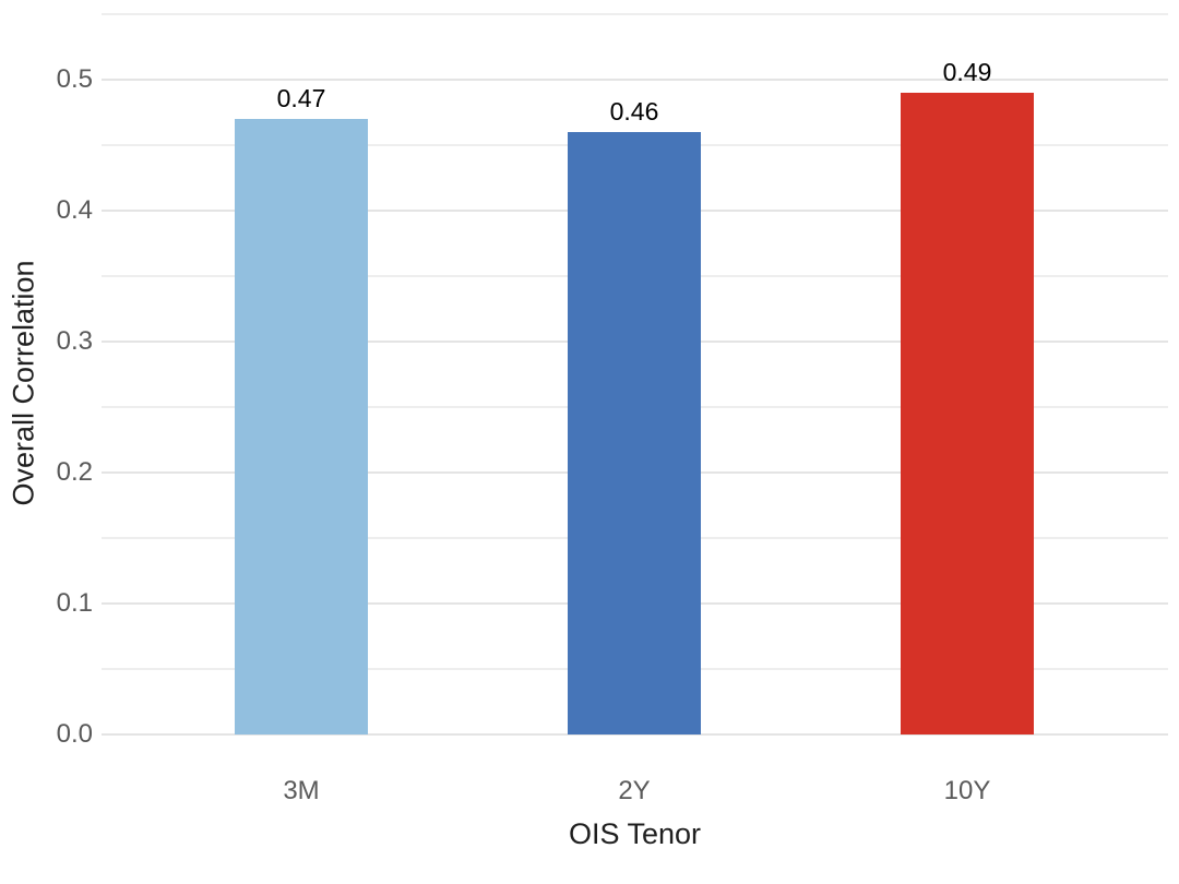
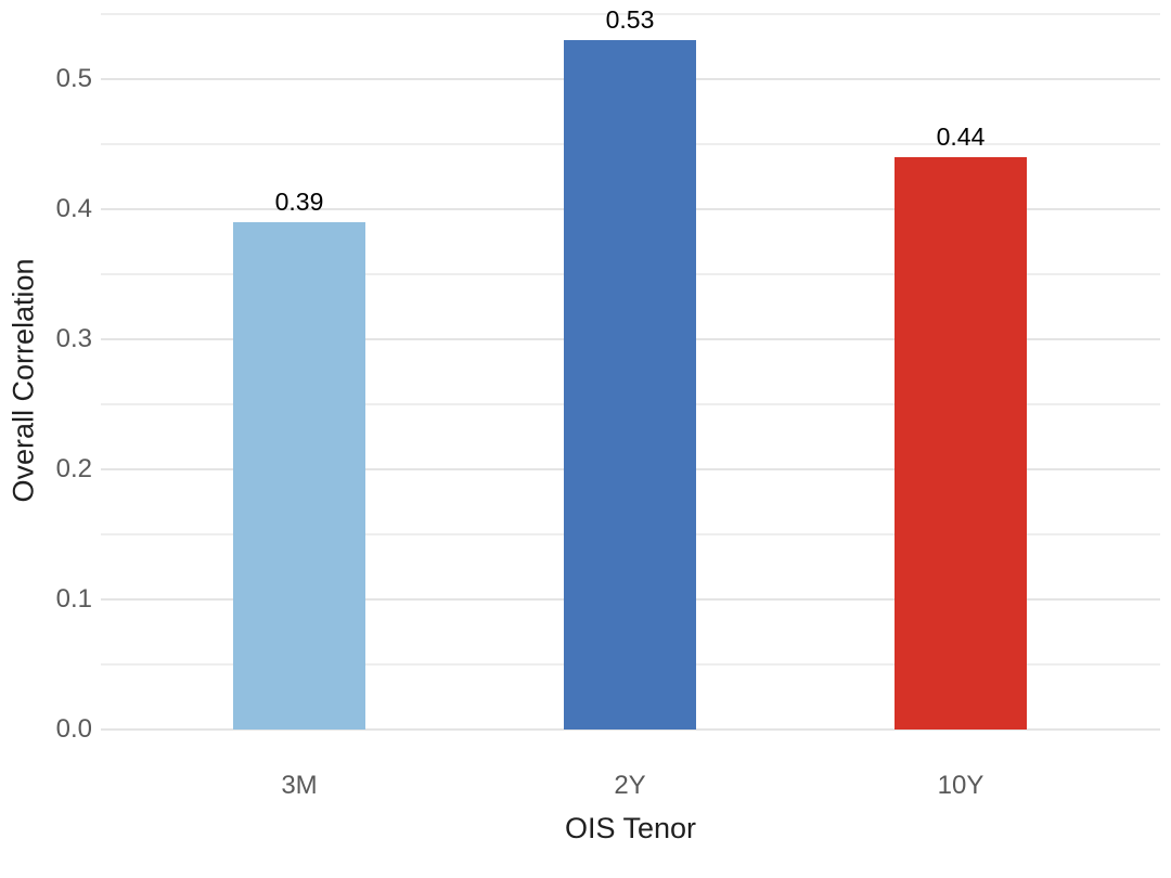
3M: 0.47 -> 0.39
2Y: 0.46 -> 0.53
10Y: 0.49 -> 0.44
